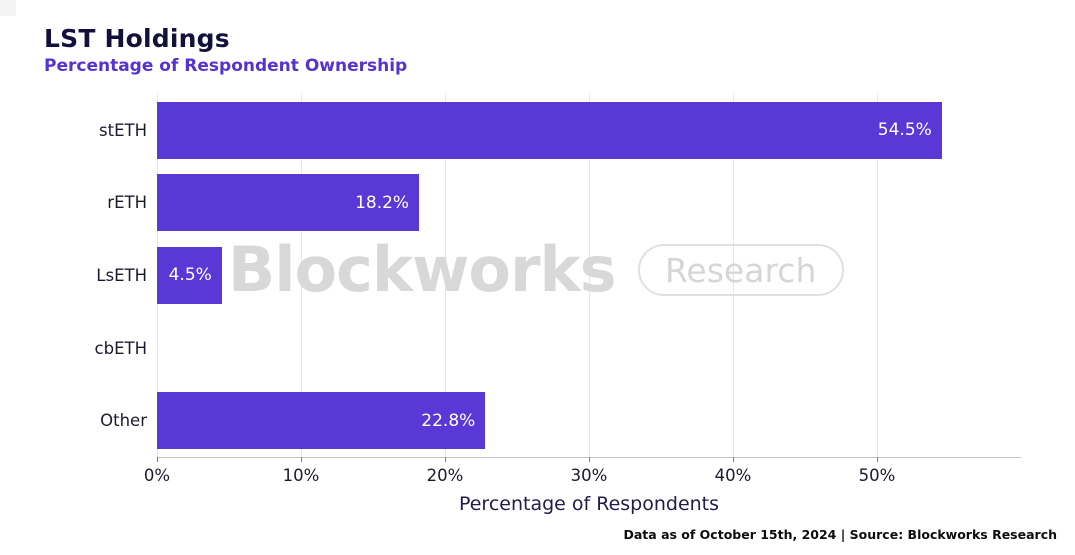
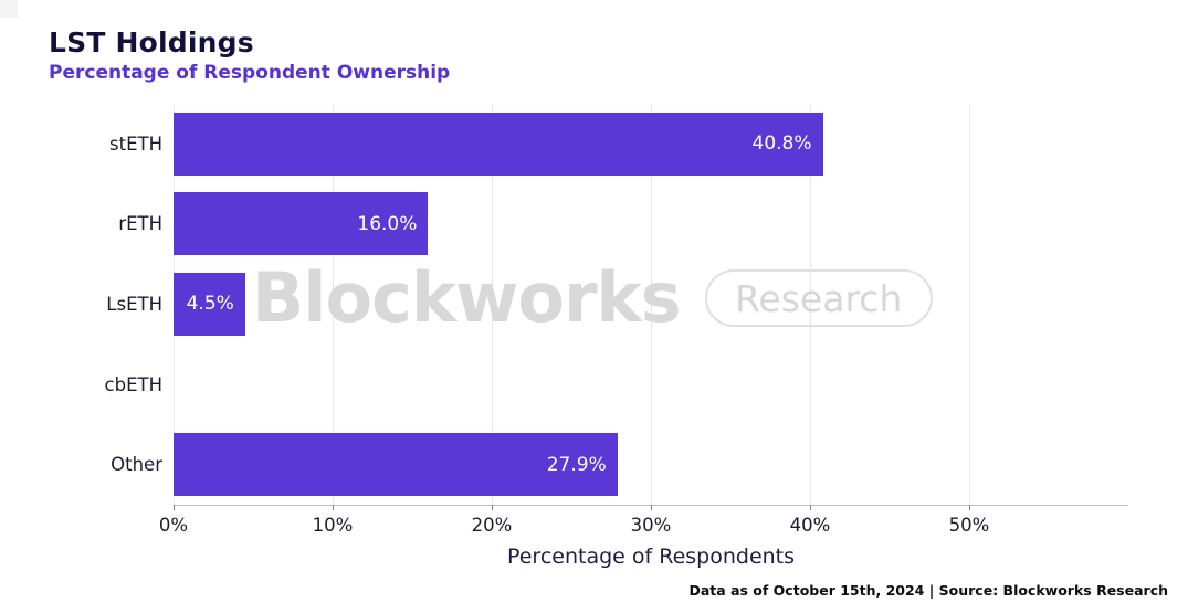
stETH: 54.5% -> 40.8%
rETH: 18.2% -> 16.0%
Other: 22.8% -> 27.9%
